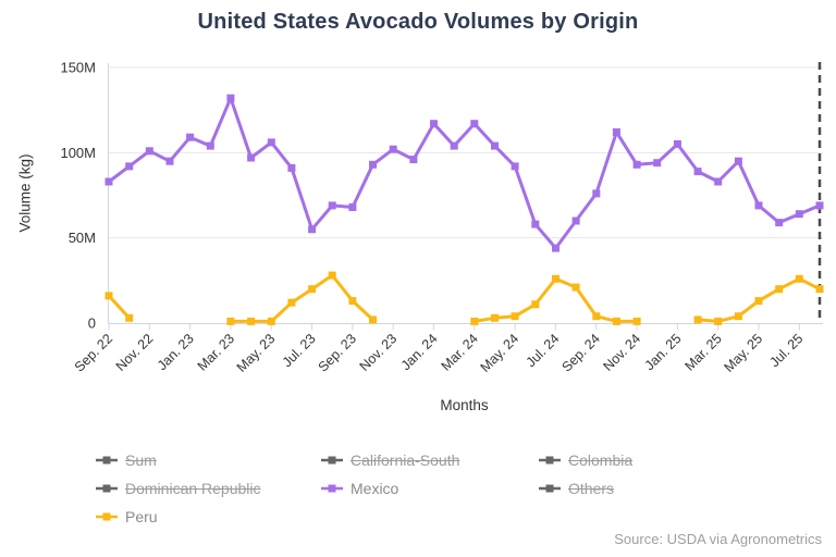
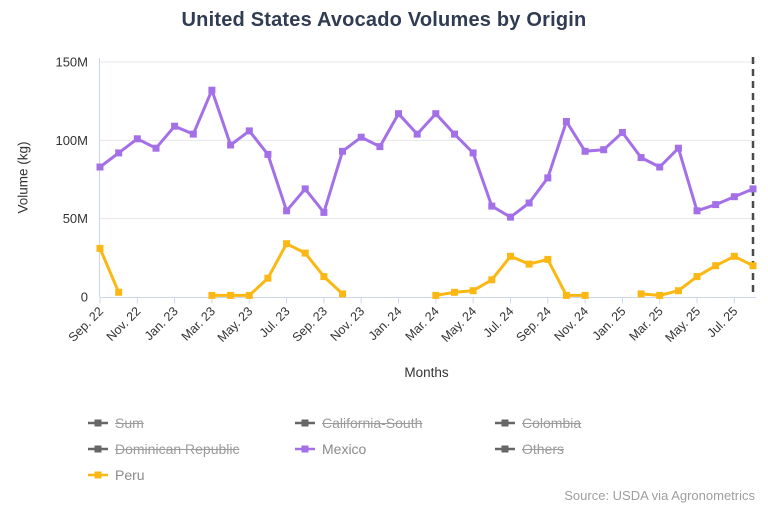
Peru/Sep. 22: 16M -> 31M
Peru/Jul. 23: 20M -> 34M
Mexico/Sep. 23: 68M -> 54M
Mexico/Jul. 24: 44M -> 51M
Peru/Sep. 24: 4M -> 24M
Mexico/May. 25: 69M -> 55M
